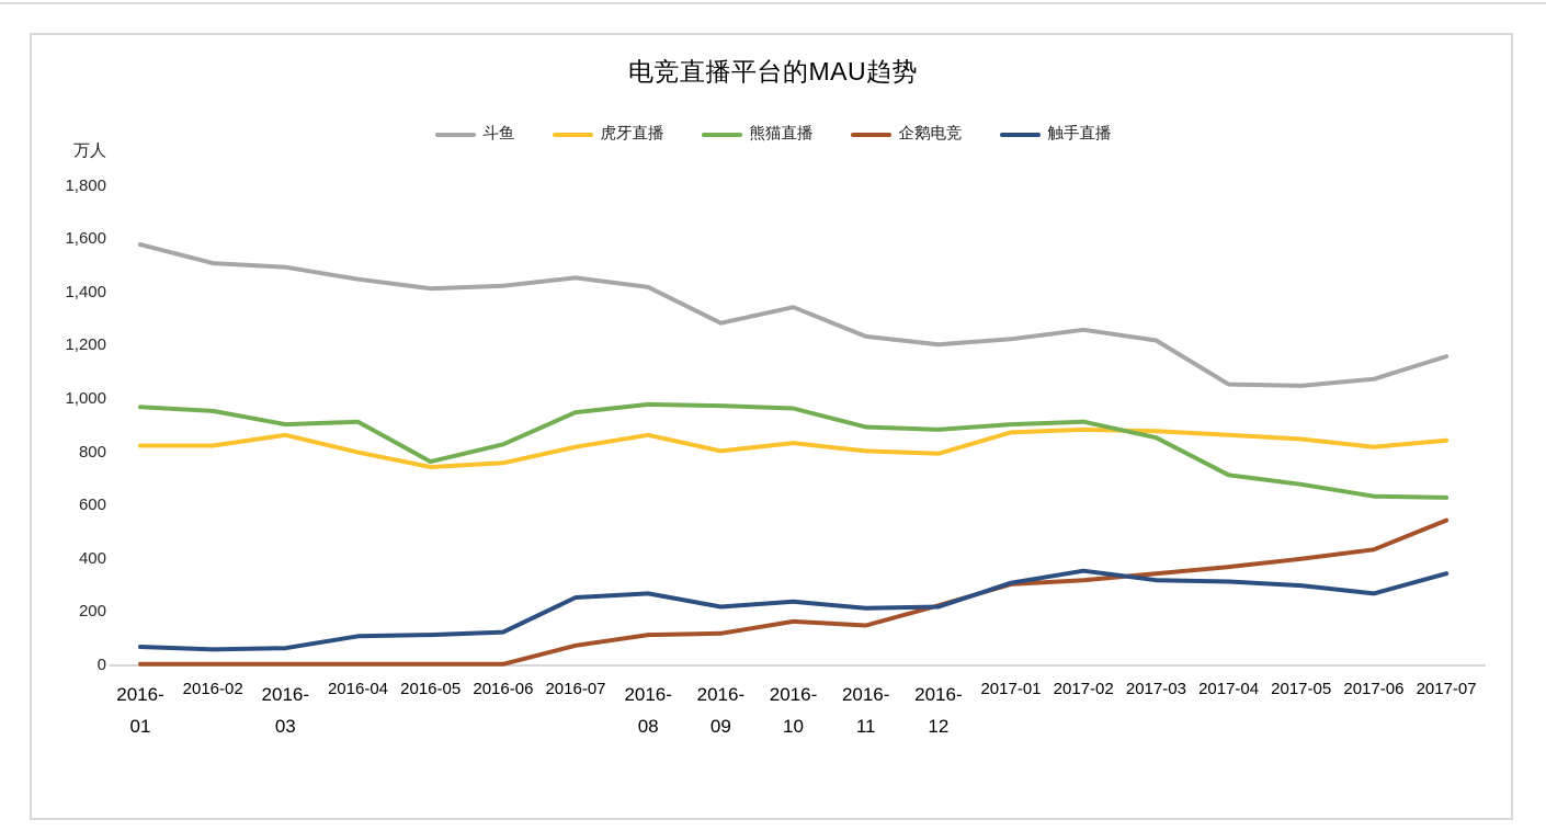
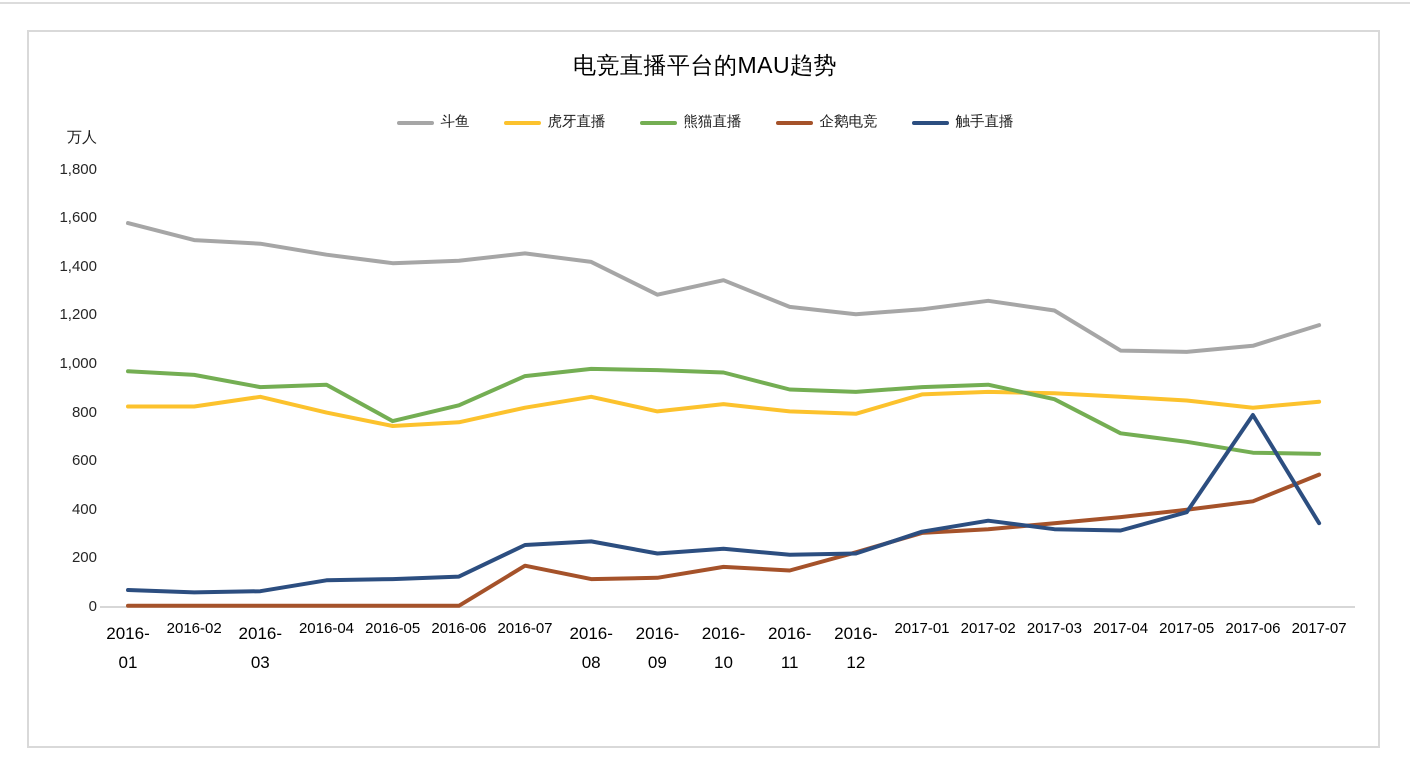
企鹅电竞/2016-07: 80 -> 170
触手直播/2017-05: 300 -> 390
触手直播/2017-06: 270 -> 790
